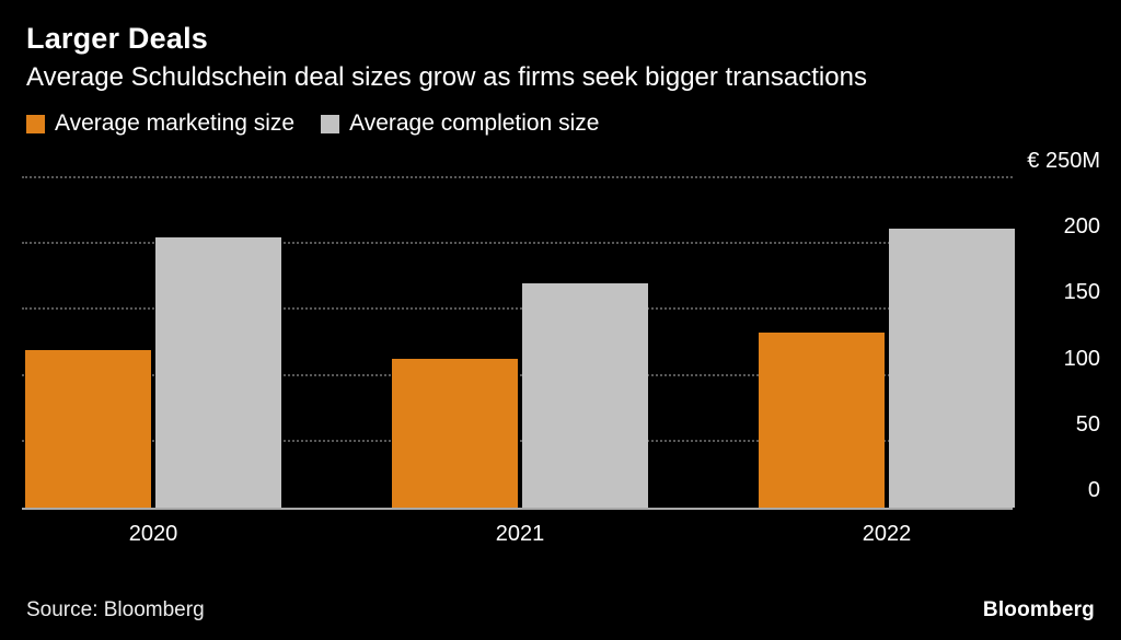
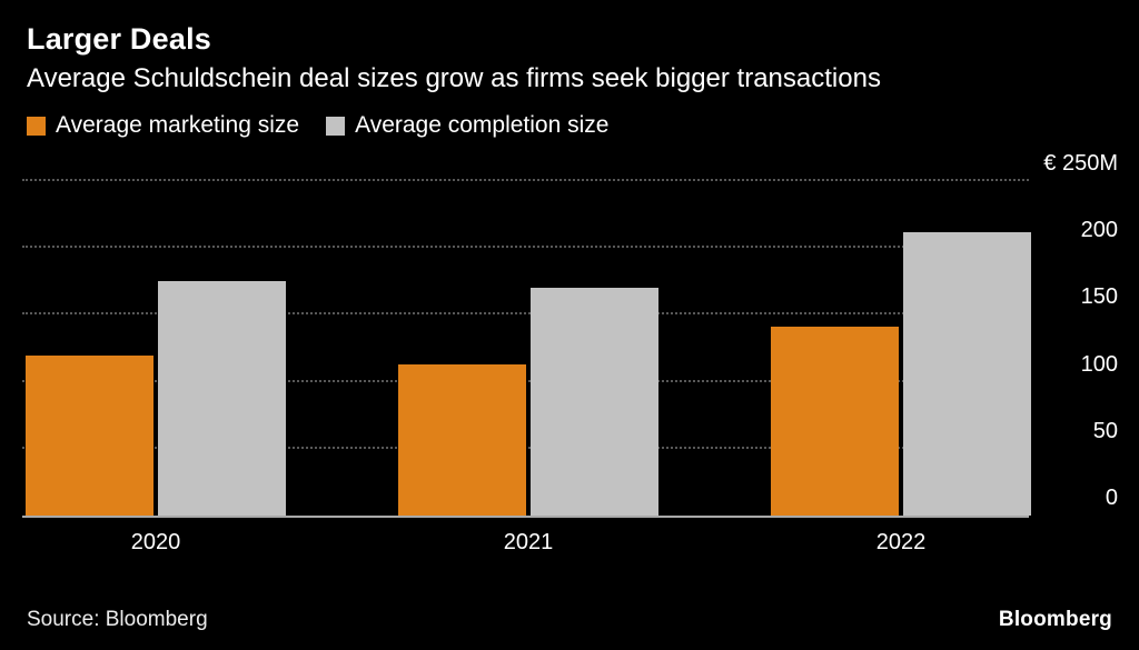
Average completion size/2020: 205 -> 175
Average marketing size/2022: 133 -> 141
